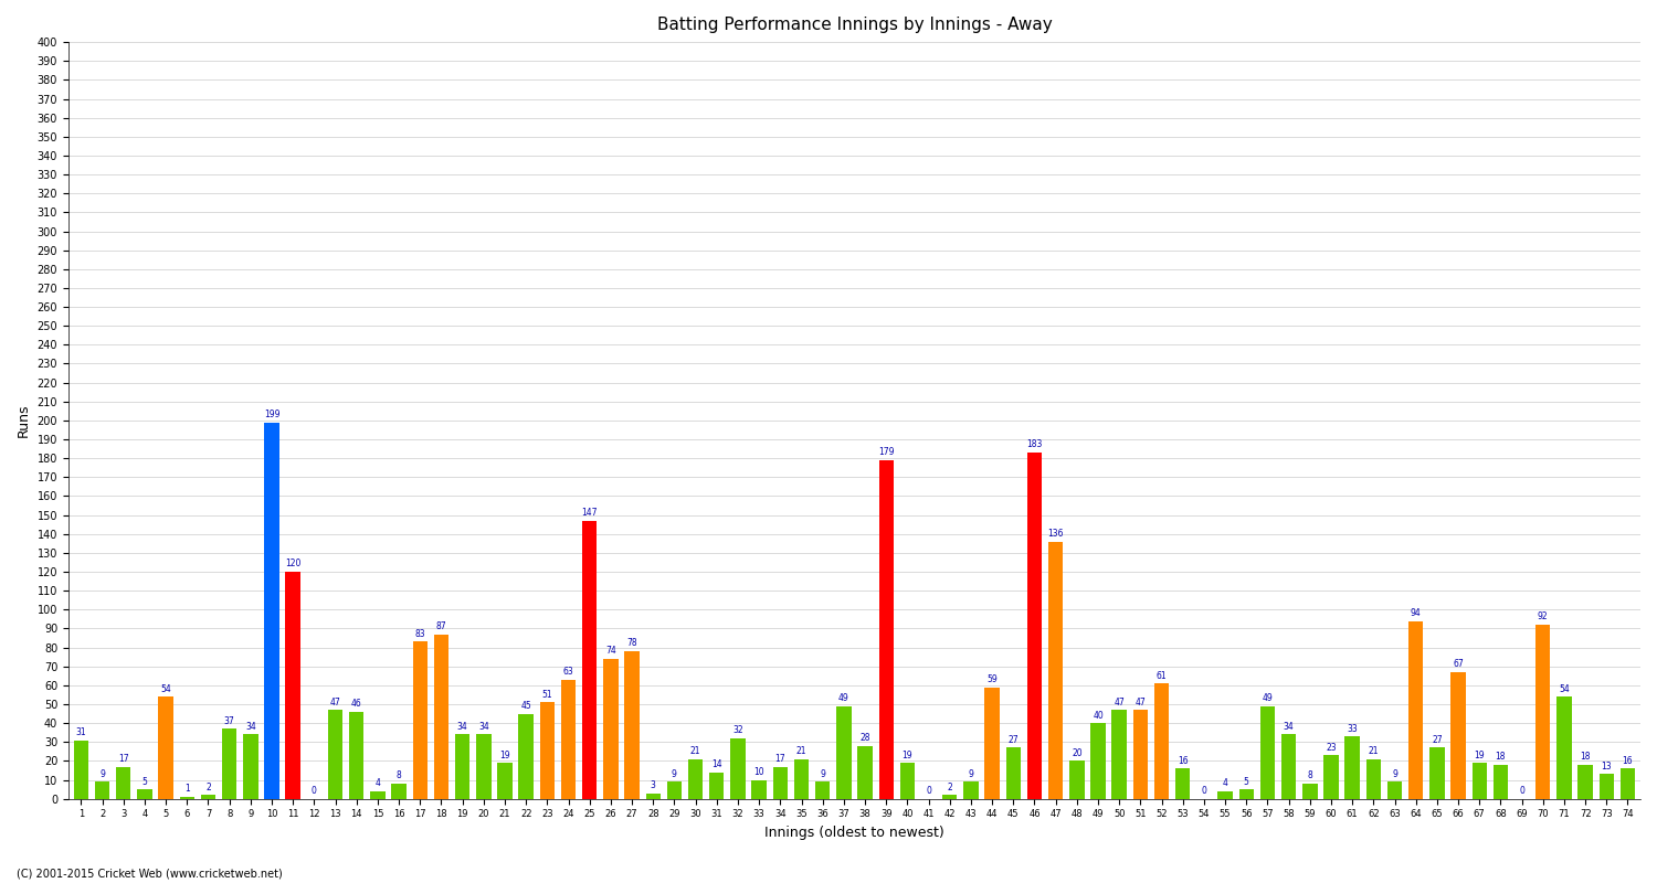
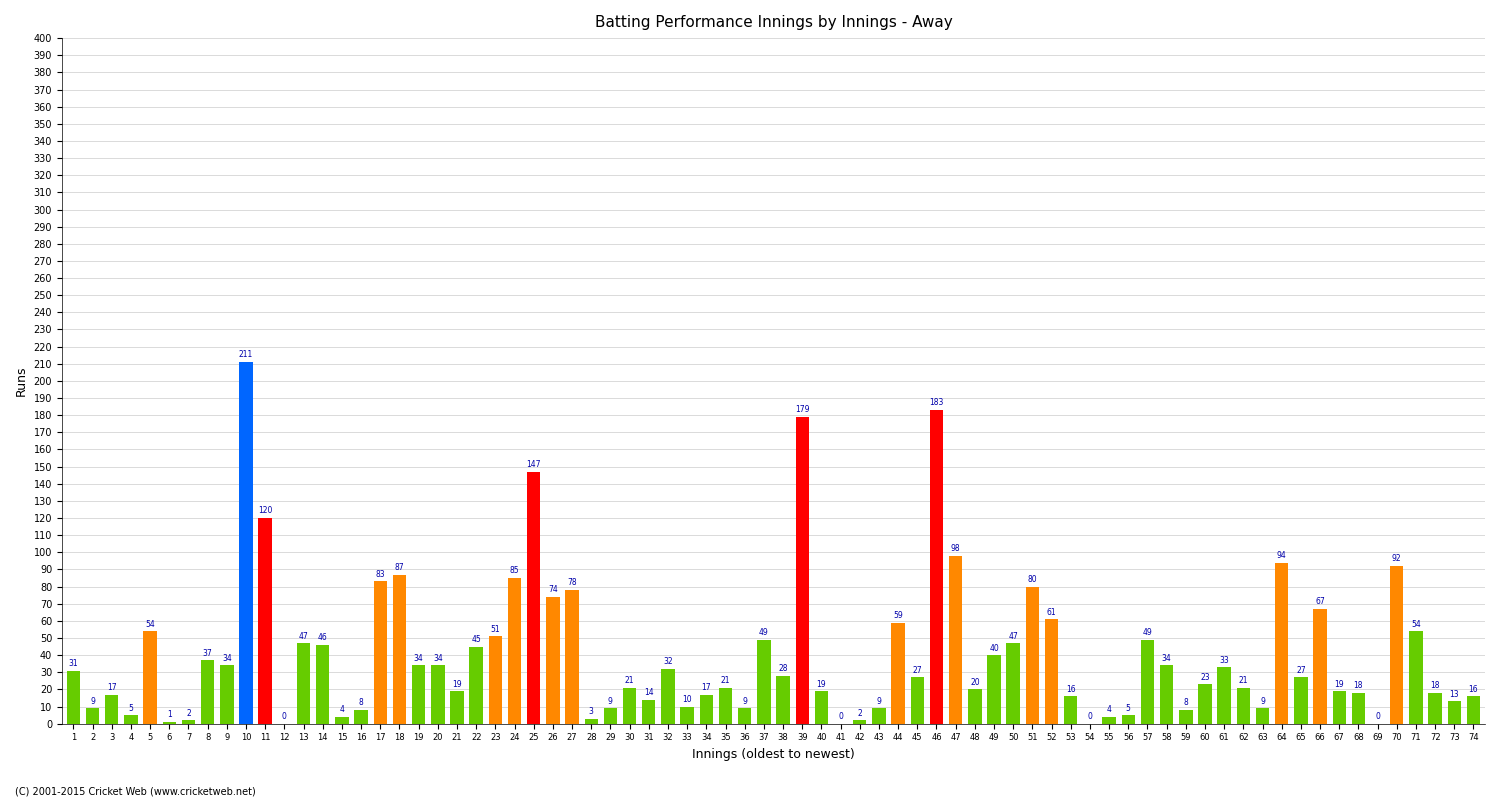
10: 199 -> 211
24: 63 -> 85
47: 136 -> 98
51: 47 -> 80
